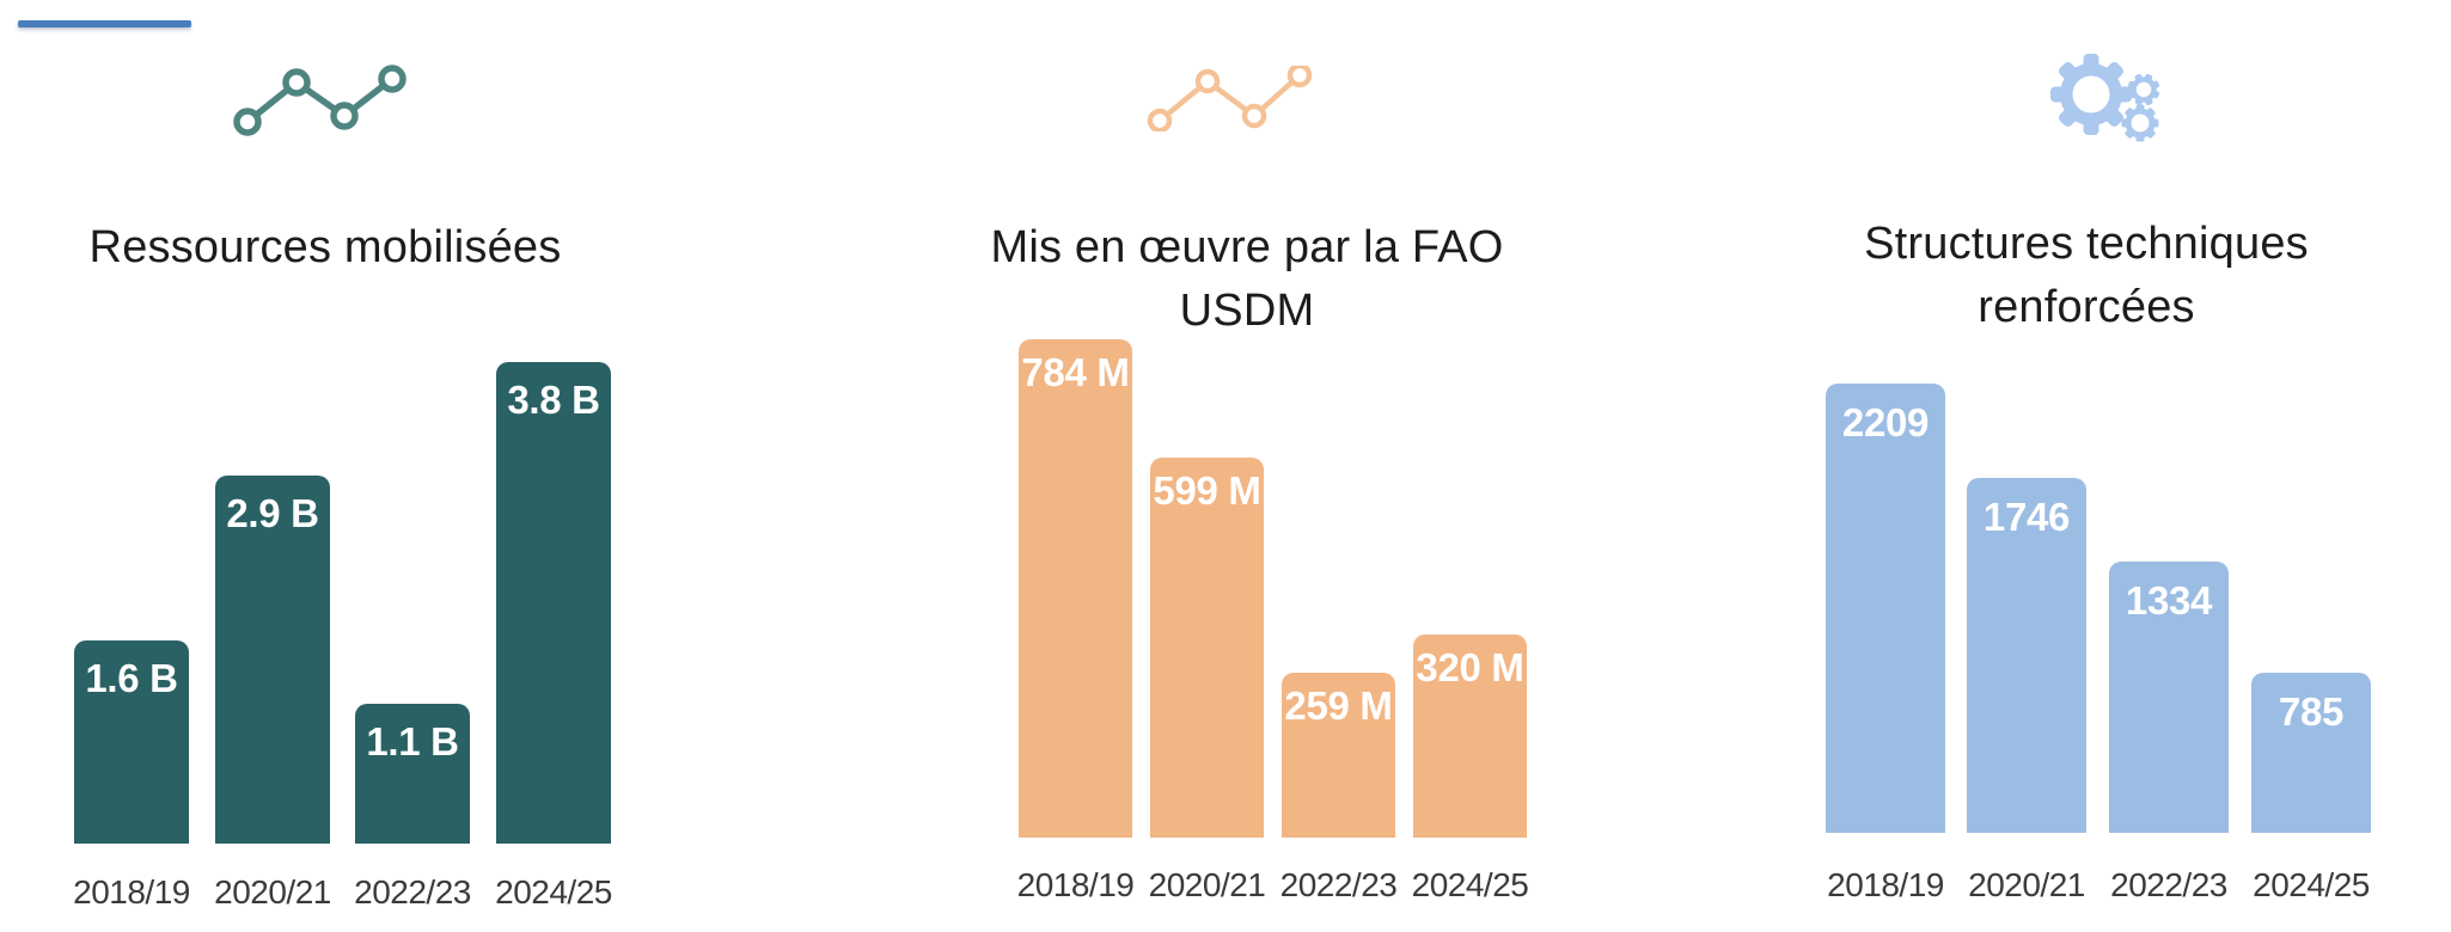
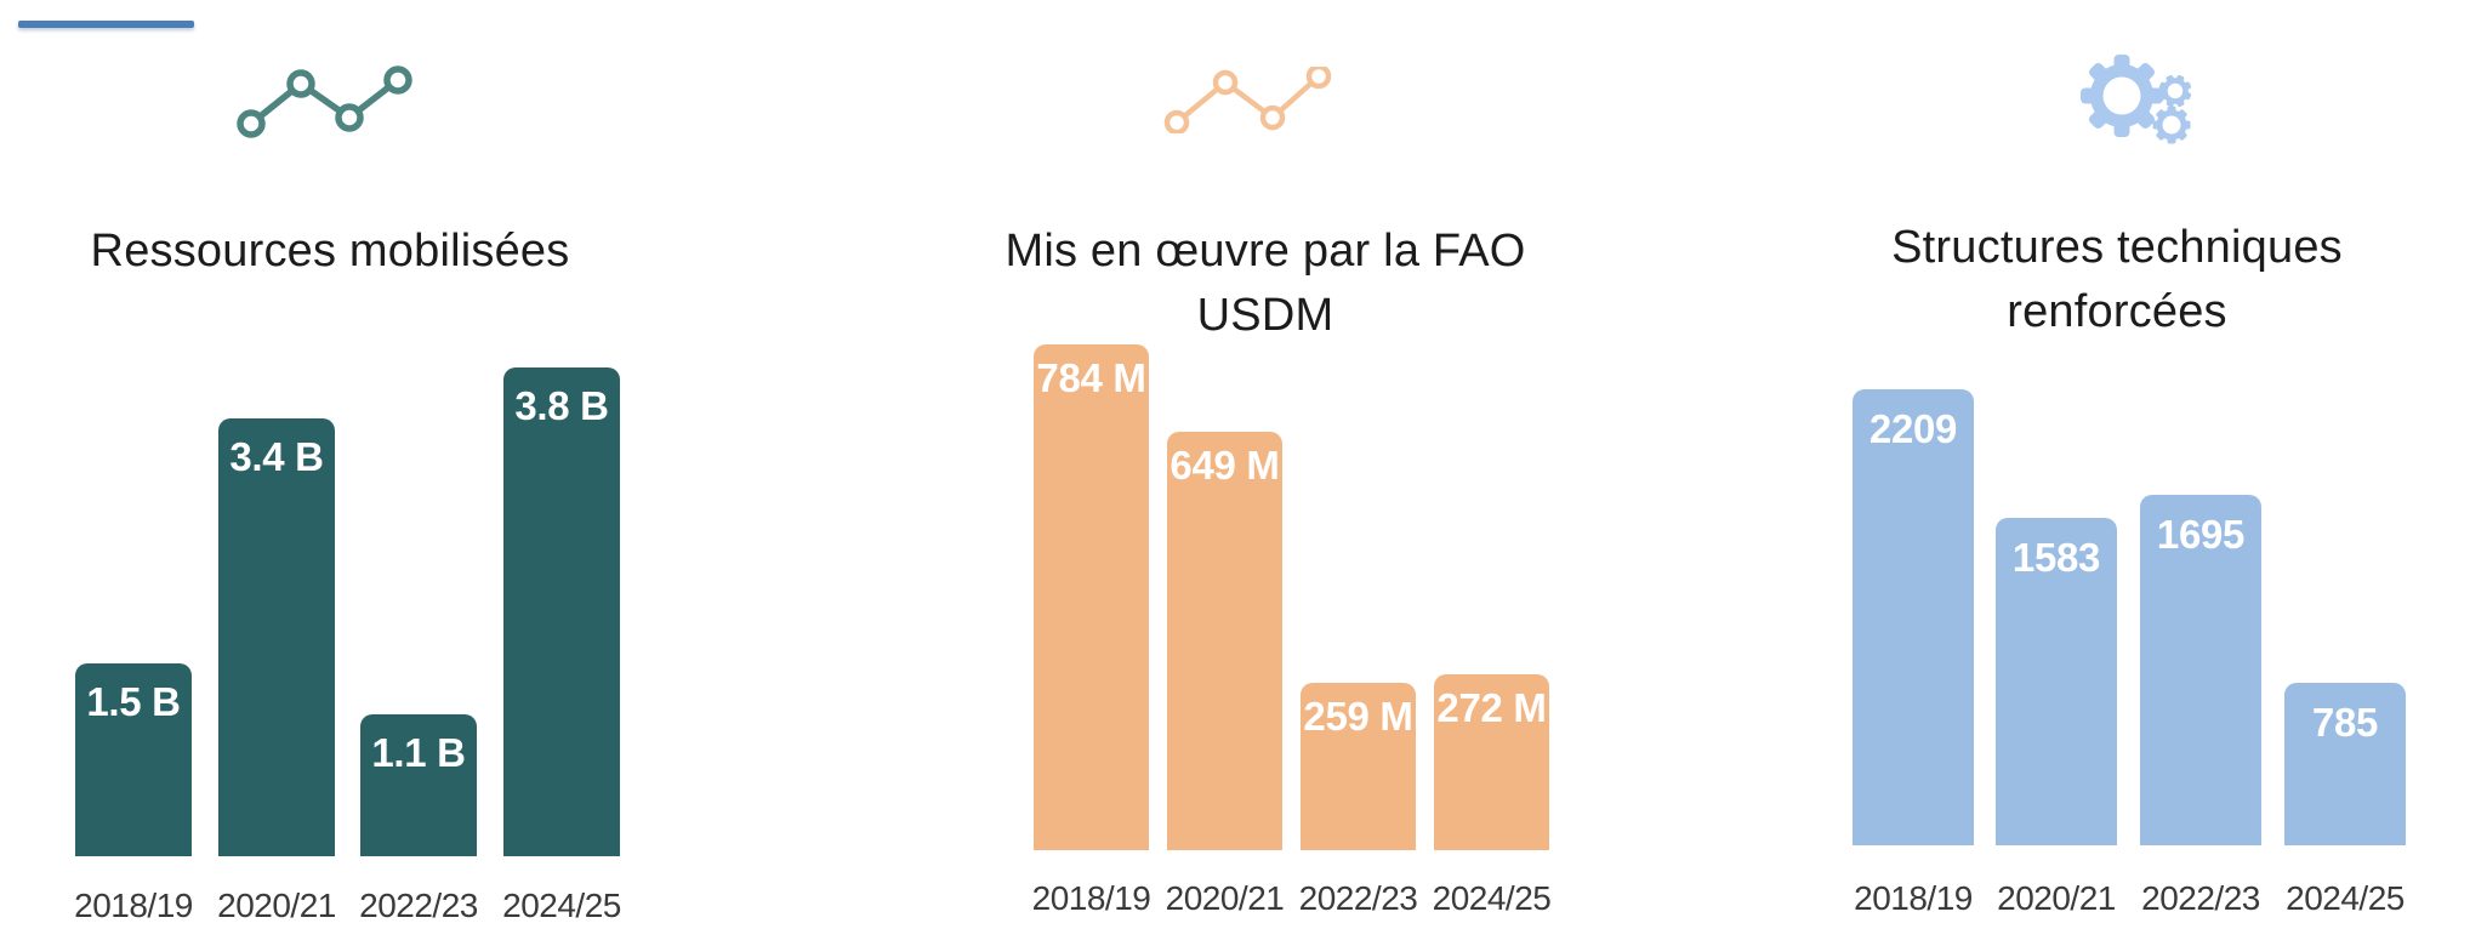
Ressources mobilisées/2018/19: 1.6 -> 1.5
Ressources mobilisées/2020/21: 2.9 -> 3.4
Mis en œuvre par la FAO USDM/2020/21: 599 -> 649
Mis en œuvre par la FAO USDM/2024/25: 320 -> 272
Structures techniques renforcées/2020/21: 1746 -> 1583
Structures techniques renforcées/2022/23: 1334 -> 1695
